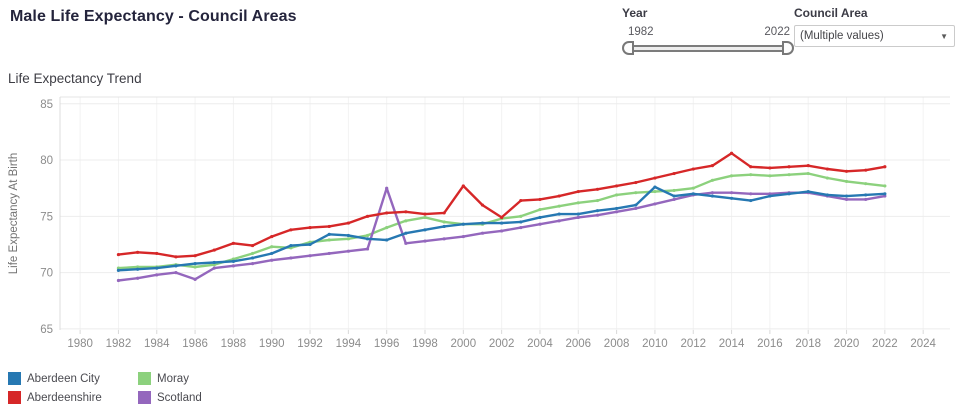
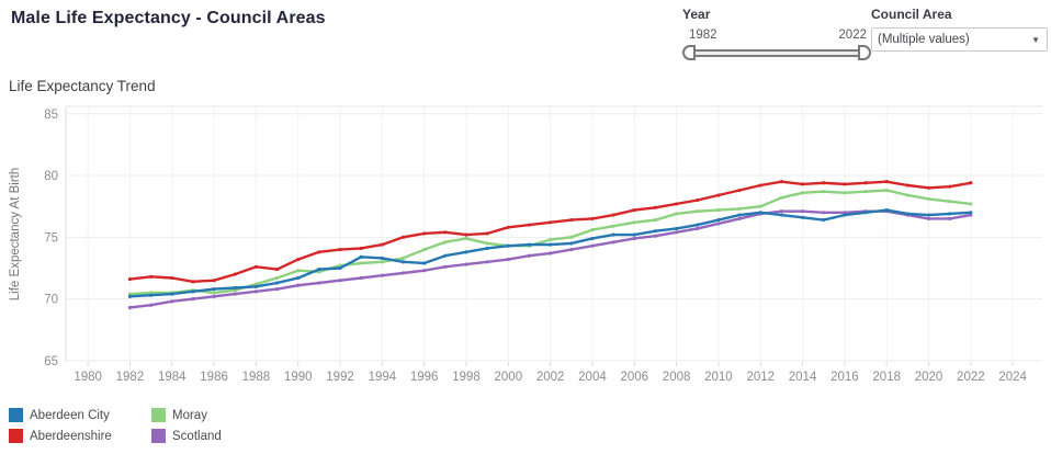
Scotland/1986: 69.4 -> 70.2
Scotland/1996: 77.5 -> 72.3
Aberdeenshire/2000: 77.7 -> 75.8
Aberdeenshire/2002: 74.9 -> 76.2
Aberdeen City/2010: 77.6 -> 76.4
Aberdeenshire/2014: 80.6 -> 79.3
